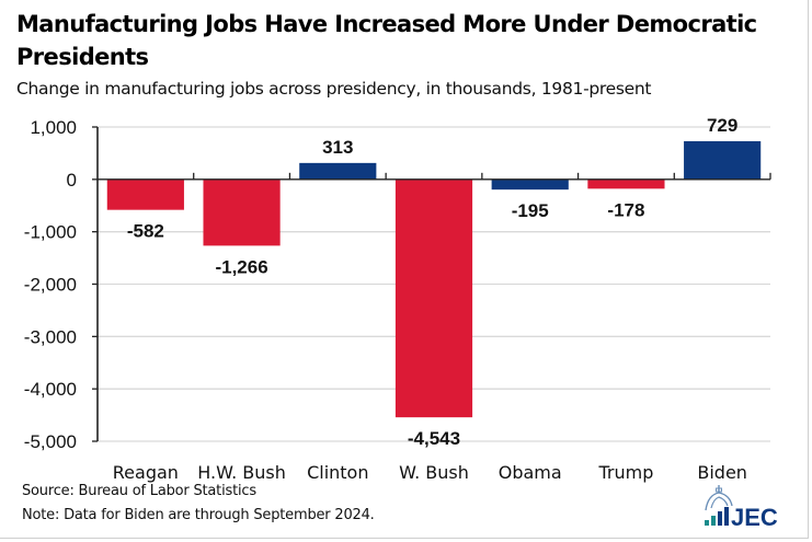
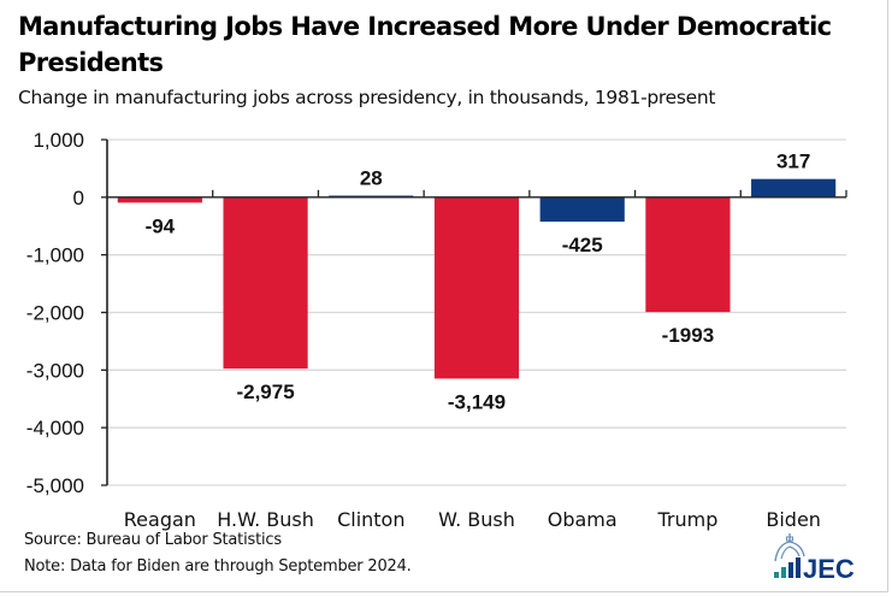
Reagan: -582 -> -94
H.W. Bush: -1,266 -> -2,975
Clinton: 313 -> 28
W. Bush: -4,543 -> -3,149
Obama: -195 -> -425
Trump: -178 -> -1993
Biden: 729 -> 317
